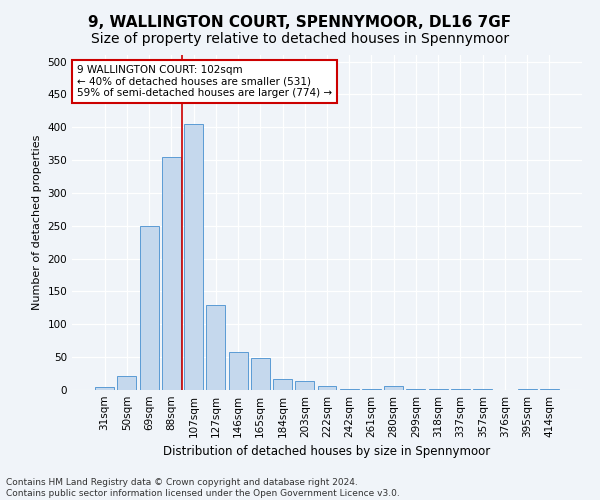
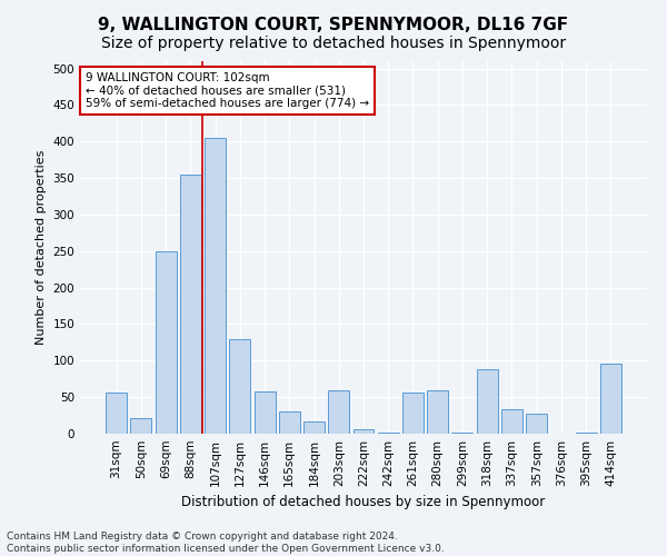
31sqm: 5 -> 56
165sqm: 48 -> 30
203sqm: 14 -> 60
261sqm: 1 -> 56
280sqm: 6 -> 60
318sqm: 1 -> 88
337sqm: 1 -> 34
357sqm: 1 -> 28
414sqm: 2 -> 96
